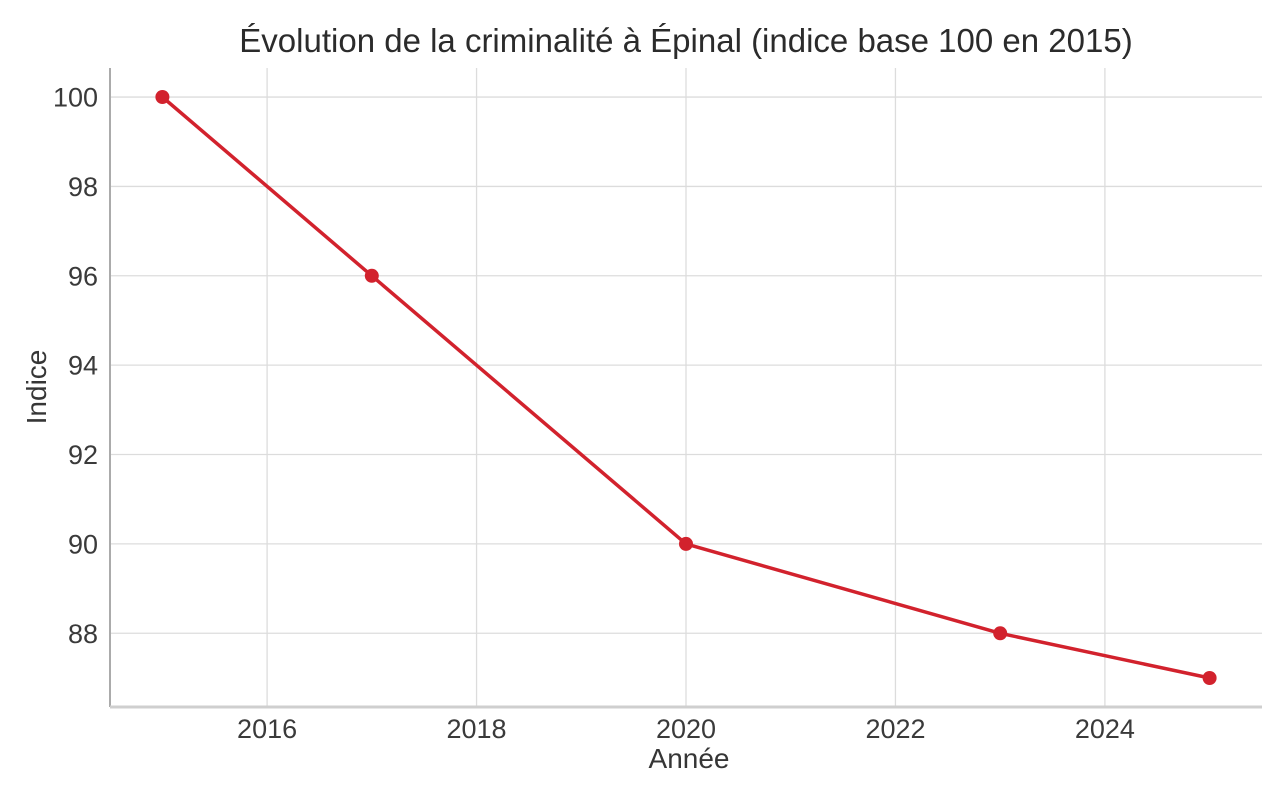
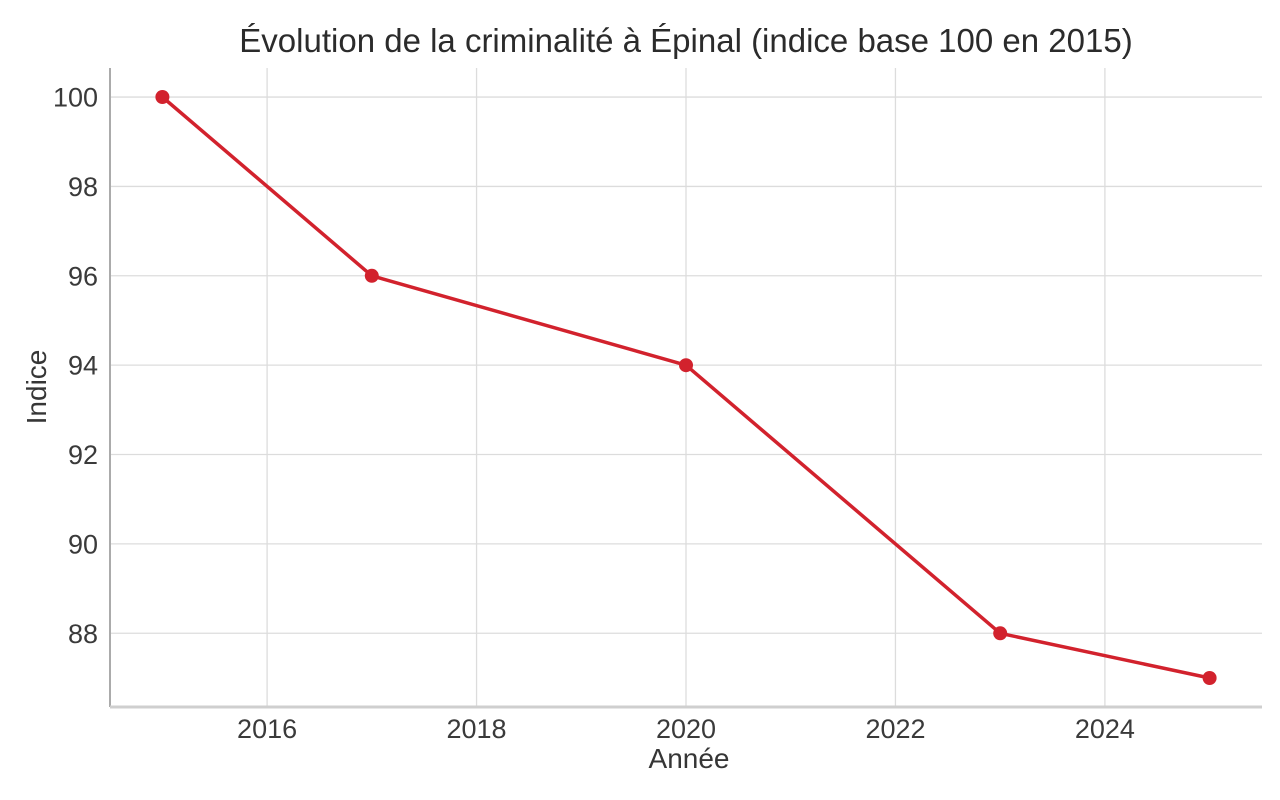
2020: 90 -> 94
